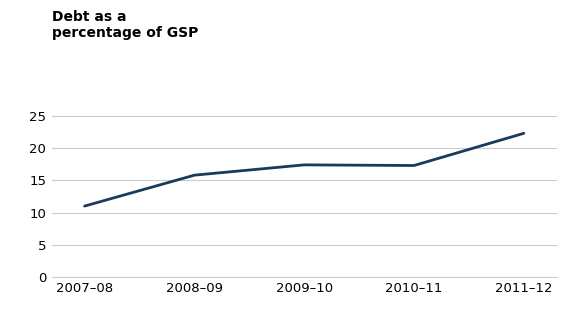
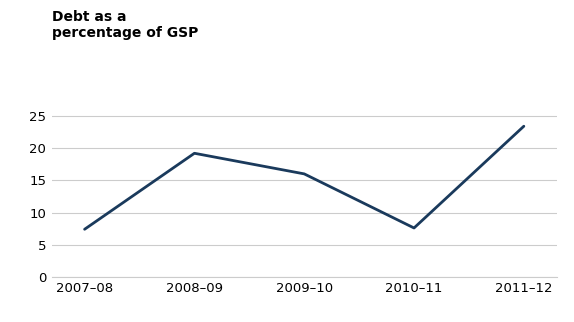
2007–08: 11.0 -> 7.4
2008–09: 15.8 -> 19.2
2009–10: 17.4 -> 16.0
2010–11: 17.3 -> 7.6
2011–12: 22.3 -> 23.4
